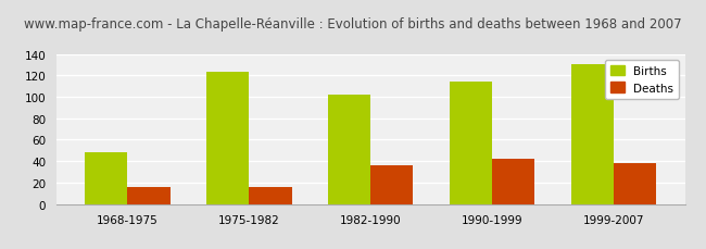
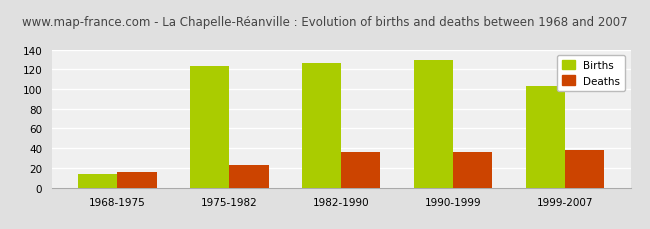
Births/1968-1975: 48 -> 14
Deaths/1975-1982: 16 -> 23
Births/1982-1990: 102 -> 126
Births/1990-1999: 114 -> 129
Deaths/1990-1999: 42 -> 36
Births/1999-2007: 130 -> 103
